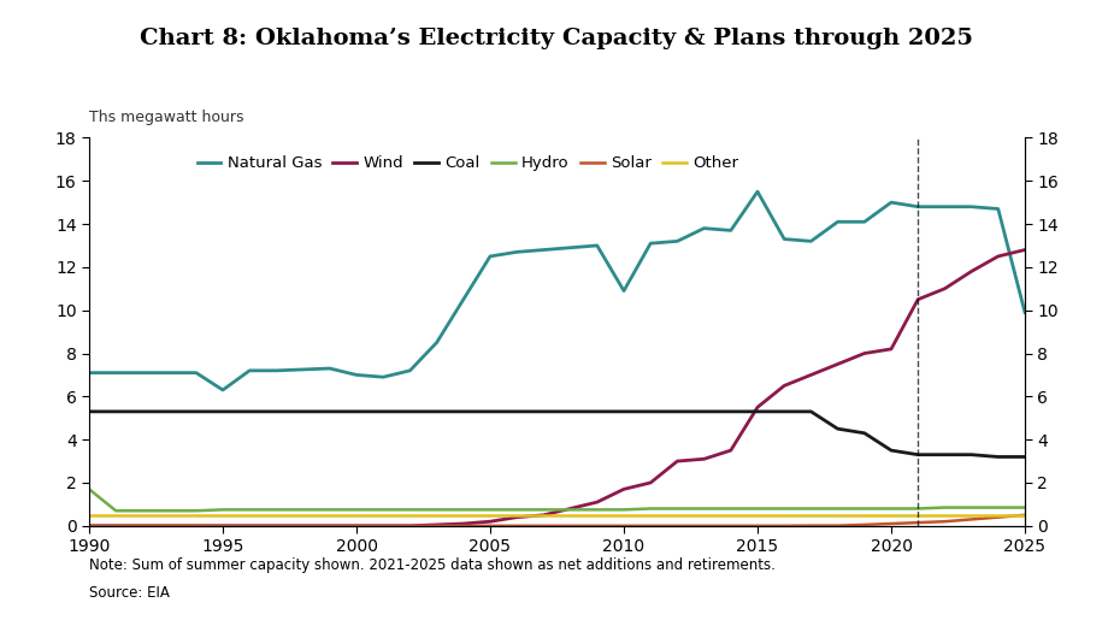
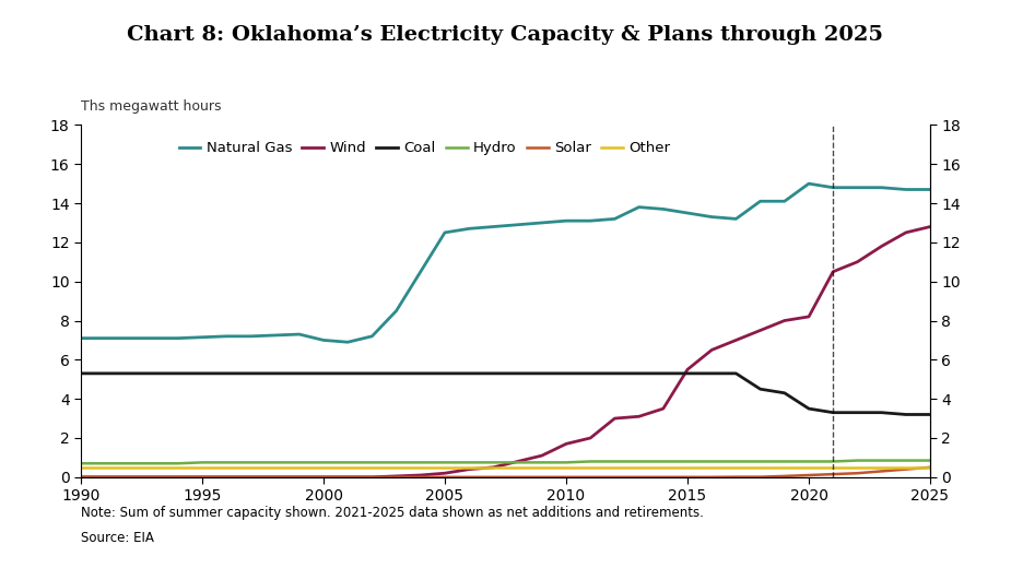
Hydro/1990: 1.7 -> 0.7
Natural Gas/1995: 6.3 -> 7.2
Natural Gas/2010: 10.9 -> 13.1
Natural Gas/2015: 15.5 -> 13.5
Natural Gas/2025: 9.9 -> 14.7
